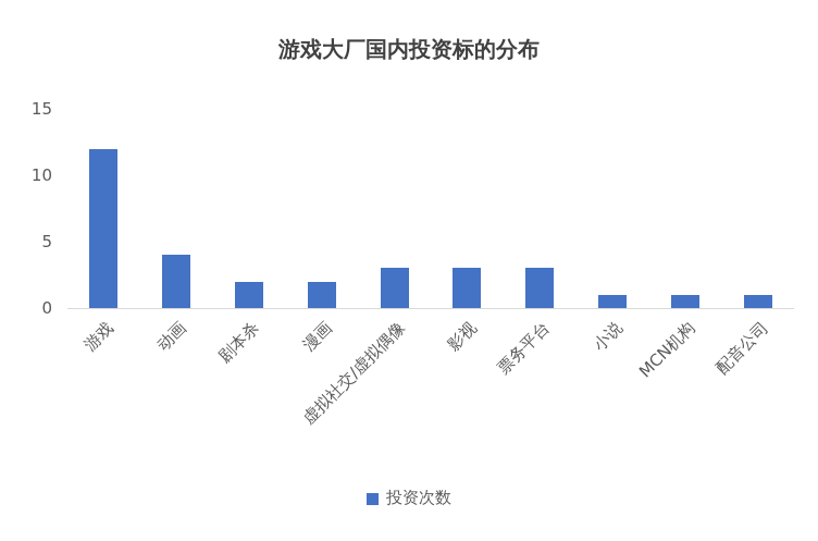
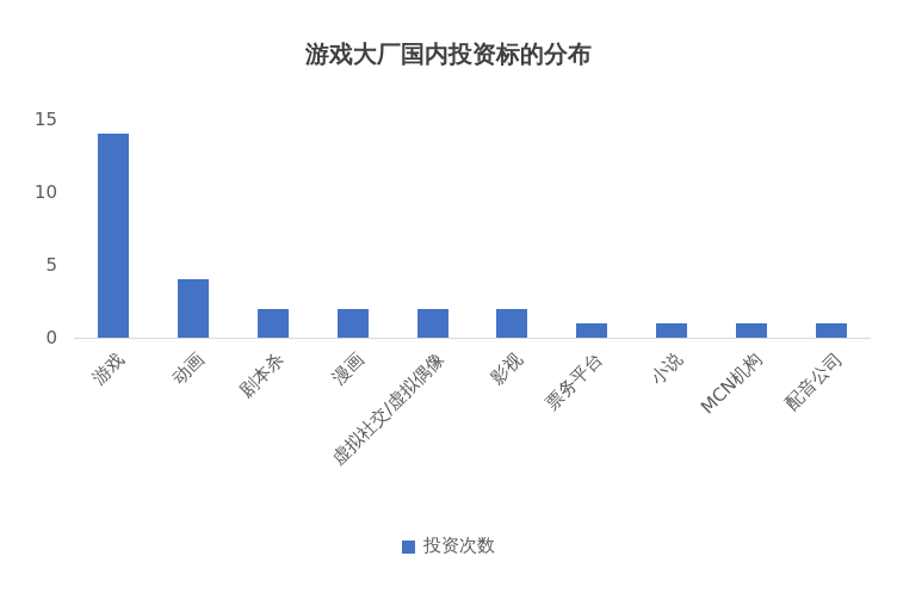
游戏: 12 -> 14
虚拟社交/虚拟偶像: 3 -> 2
影视: 3 -> 2
票务平台: 3 -> 1
